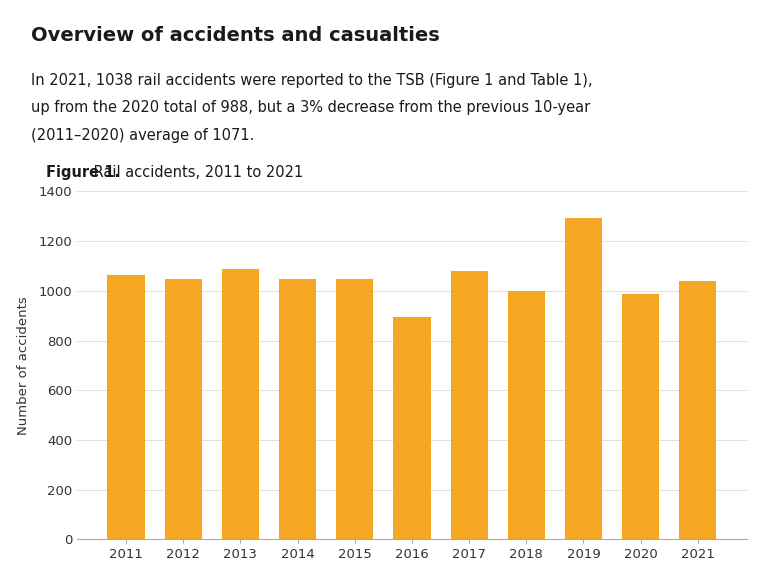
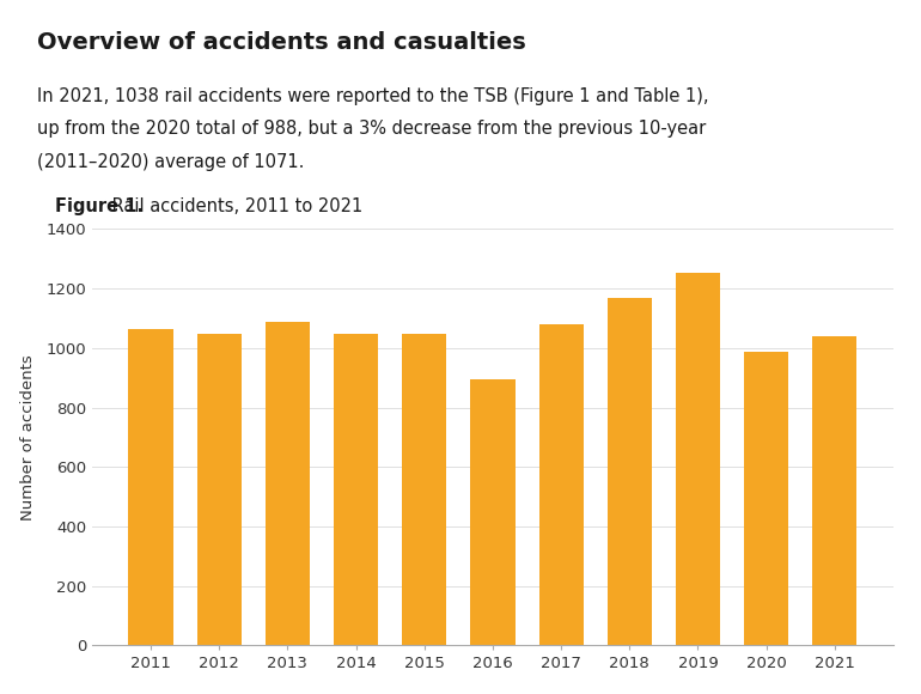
2018: 1000 -> 1167
2019: 1295 -> 1253
